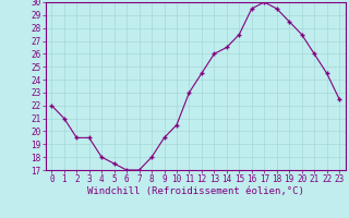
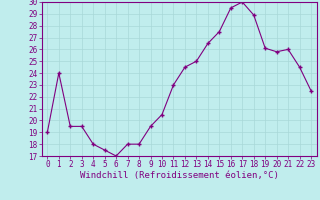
0: 22.0 -> 19.0
1: 21.0 -> 24.0
7: 17.0 -> 18.0
13: 26.0 -> 25.0
18: 29.5 -> 28.9
19: 28.5 -> 26.1
20: 27.5 -> 25.8
